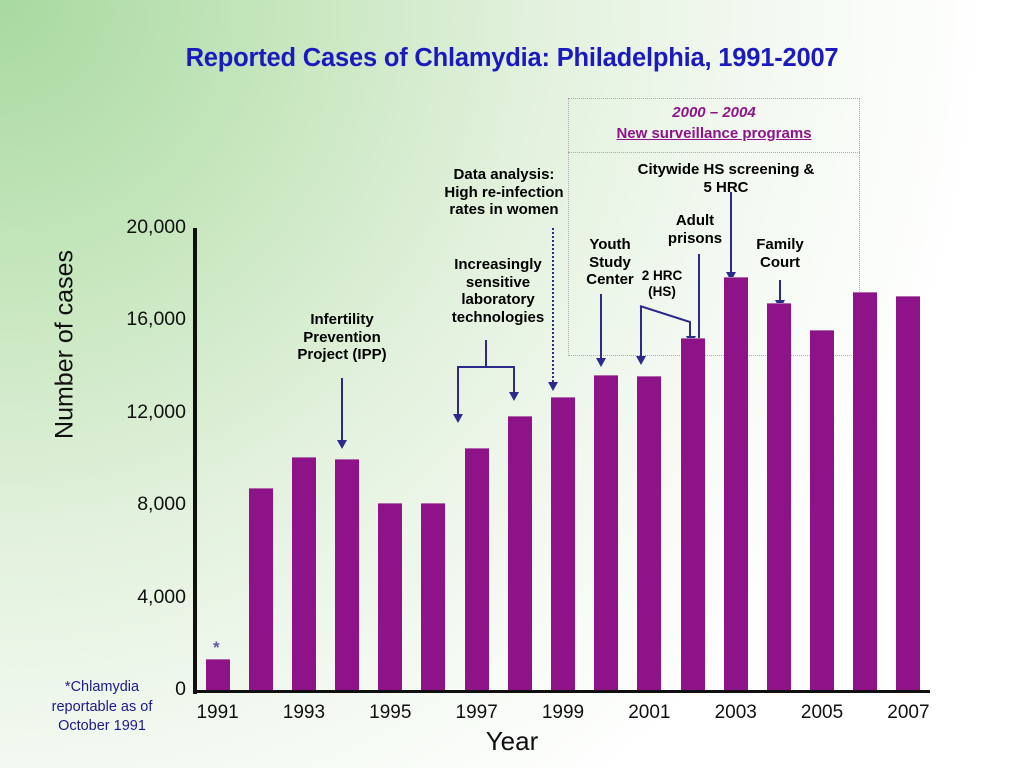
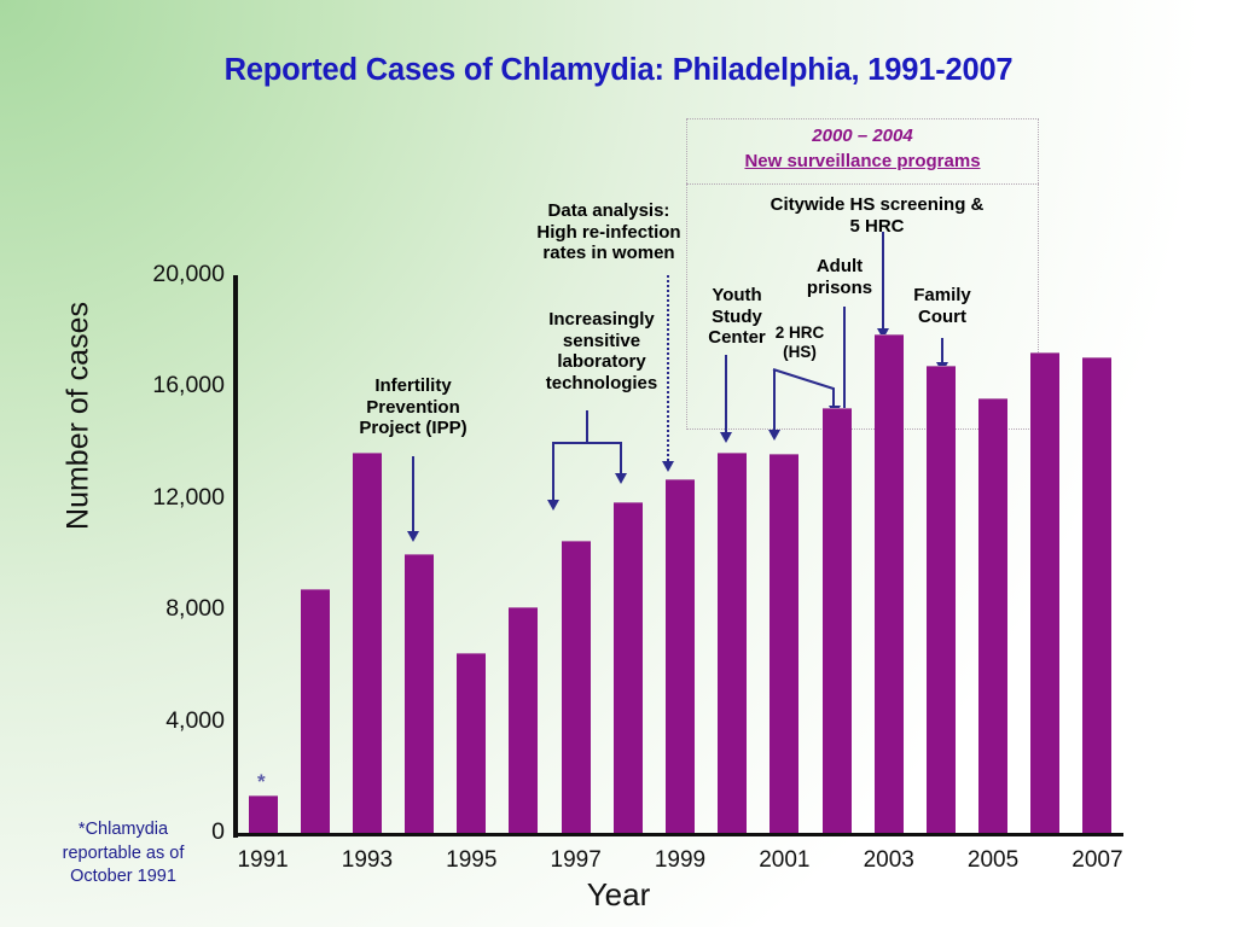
1993: 10000 -> 13600
1995: 8000 -> 6400
